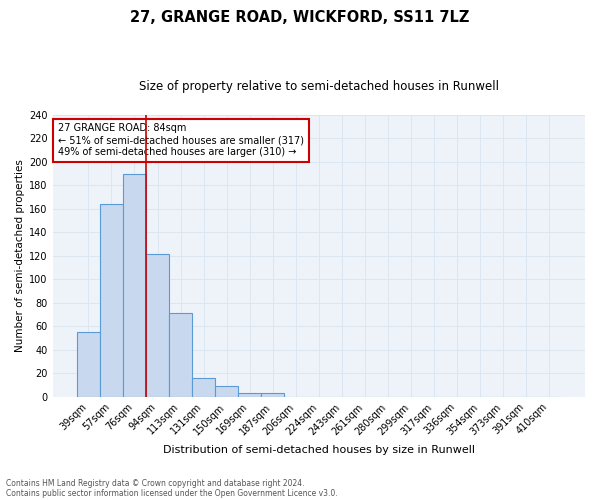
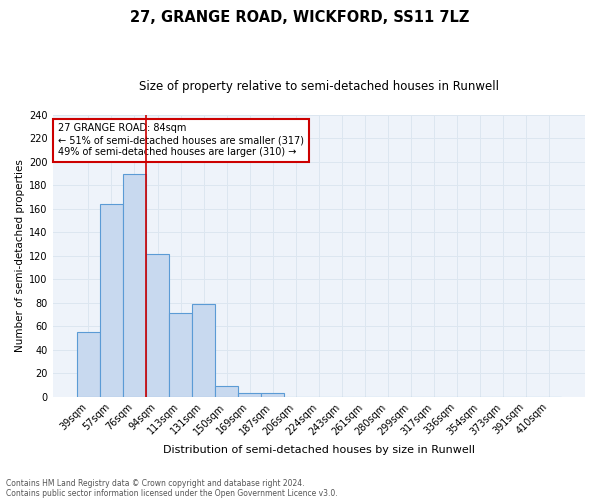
131sqm: 16 -> 79
